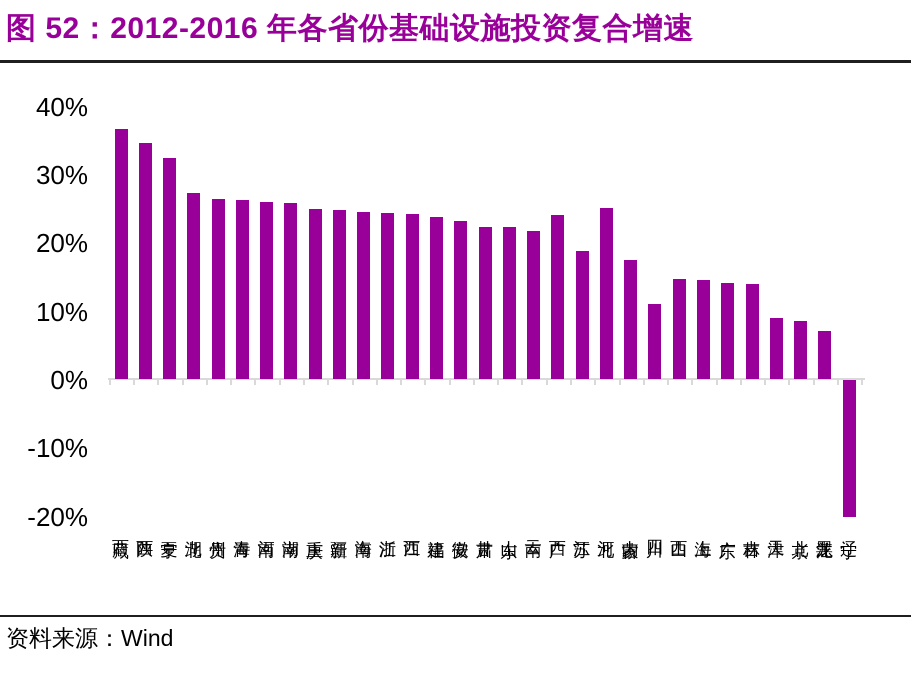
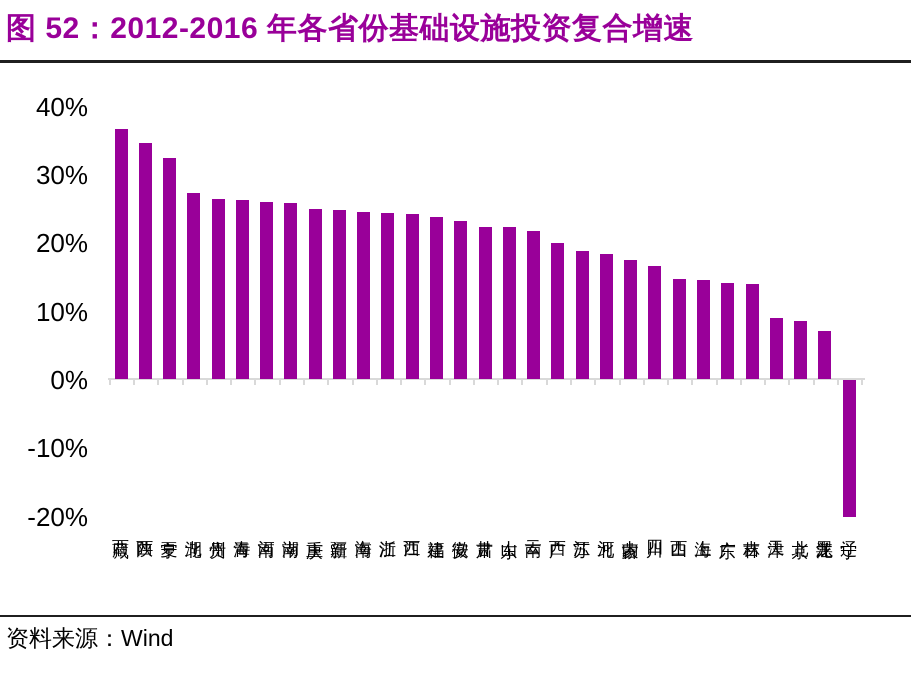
广西: 24% -> 20%
河北: 25% -> 18%
四川: 11% -> 17%
